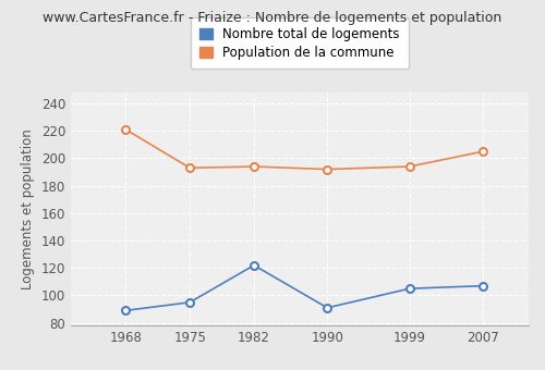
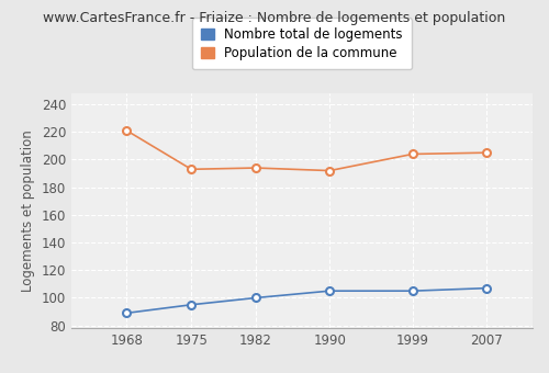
Nombre total de logements/1982: 122 -> 100
Nombre total de logements/1990: 91 -> 105
Population de la commune/1999: 194 -> 204
